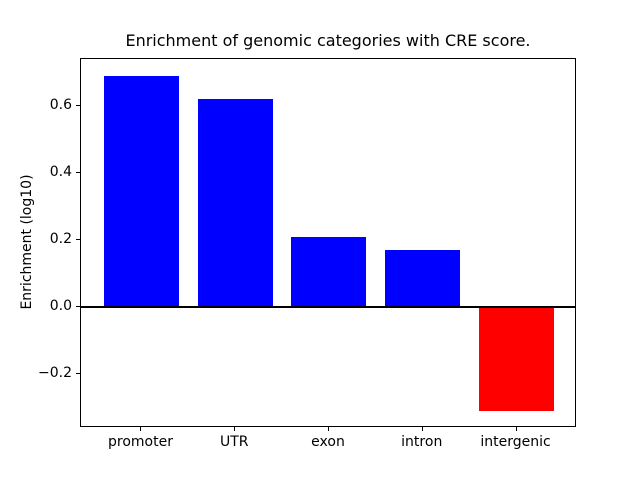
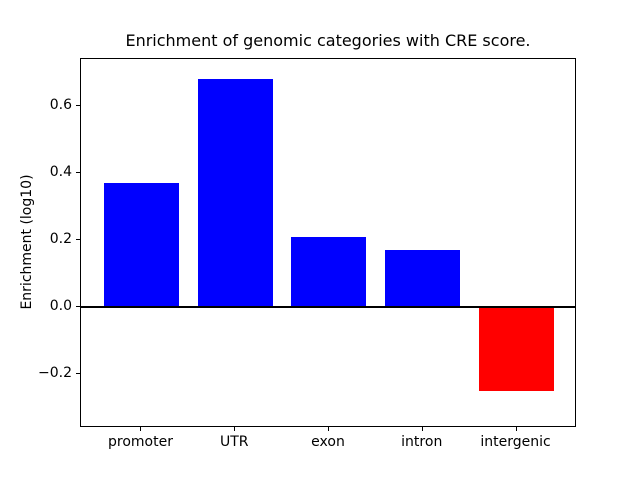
promoter: 0.69 -> 0.37
UTR: 0.62 -> 0.68
intergenic: -0.31 -> -0.25
